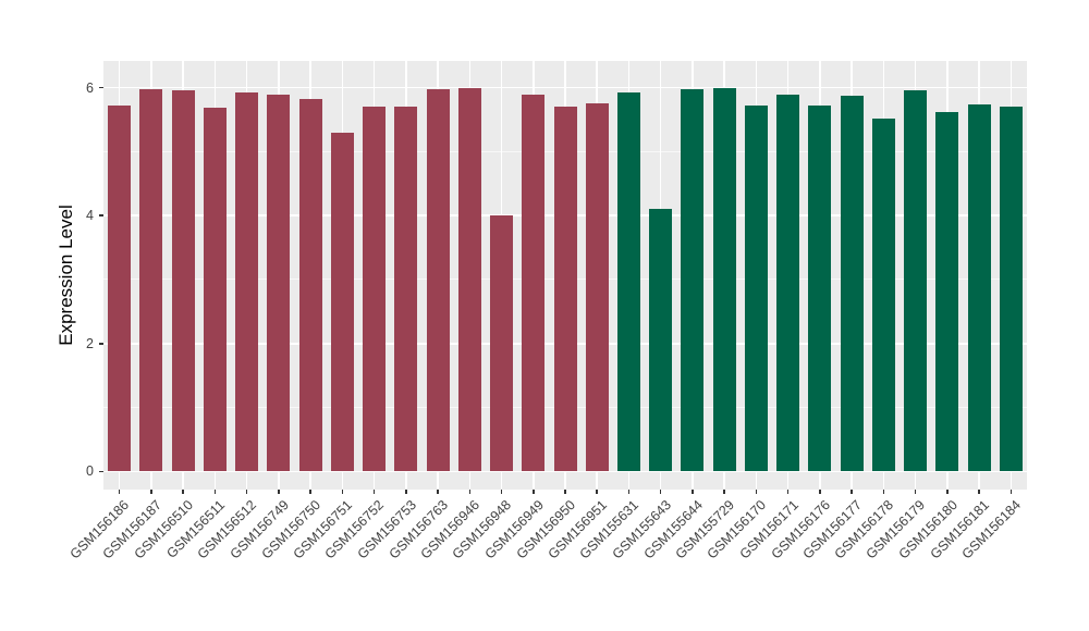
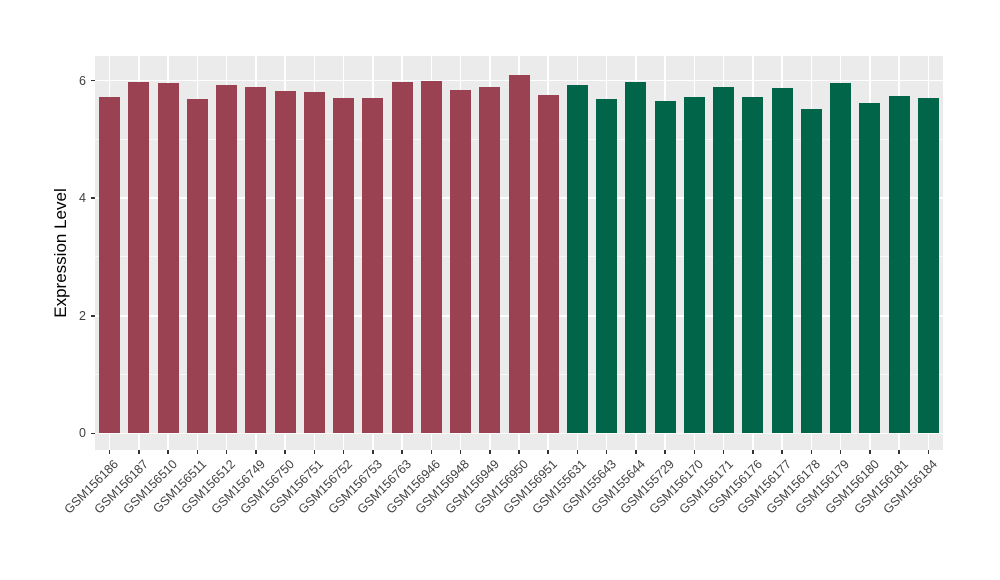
GSM156751: 5.3 -> 5.8
GSM156948: 4.0 -> 5.8
GSM156950: 5.7 -> 6.1
GSM155643: 4.1 -> 5.7
GSM155729: 6.0 -> 5.7
